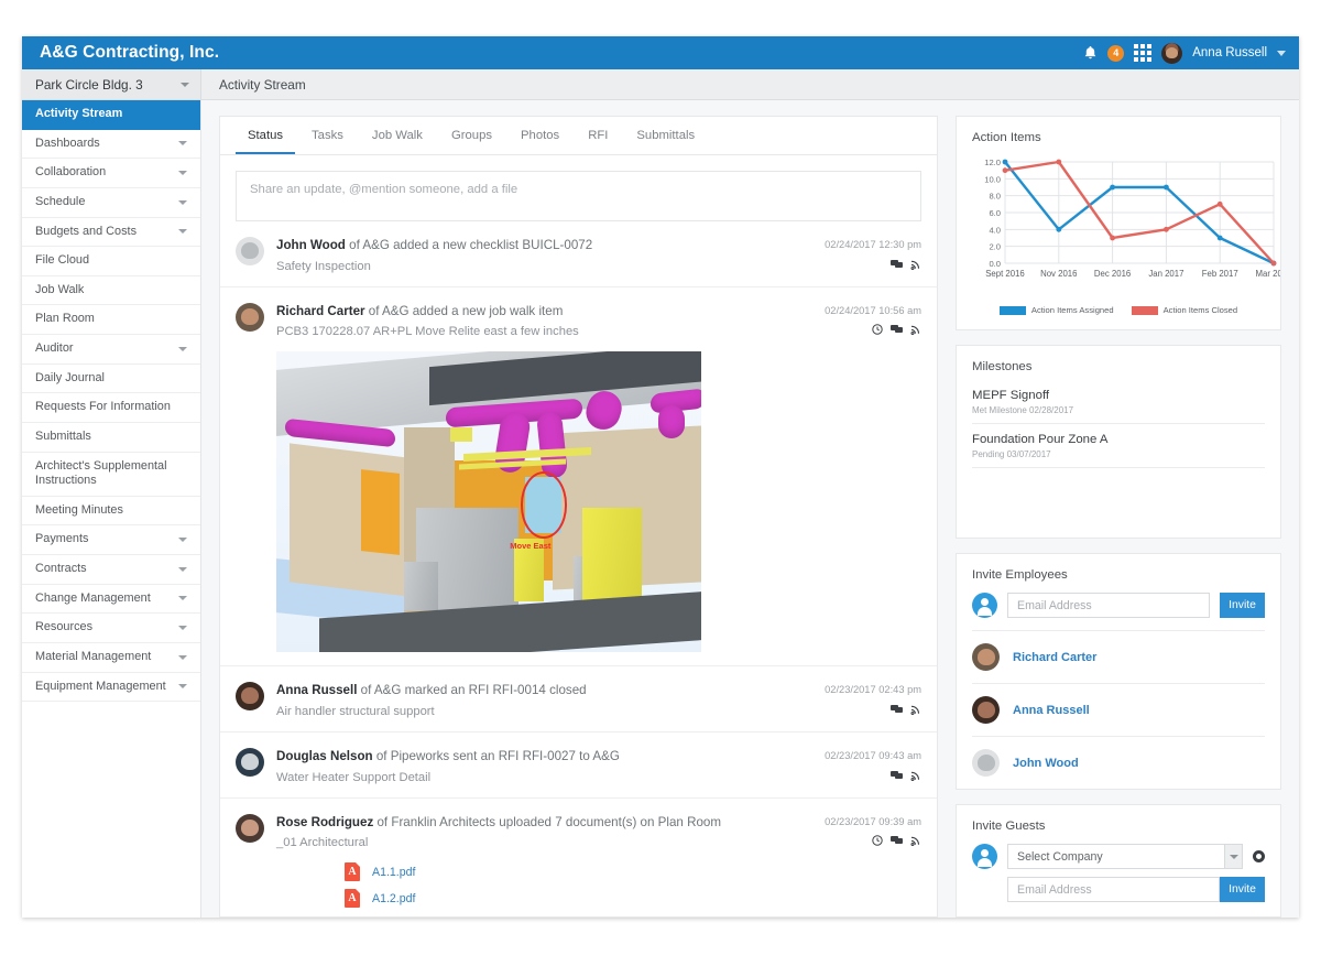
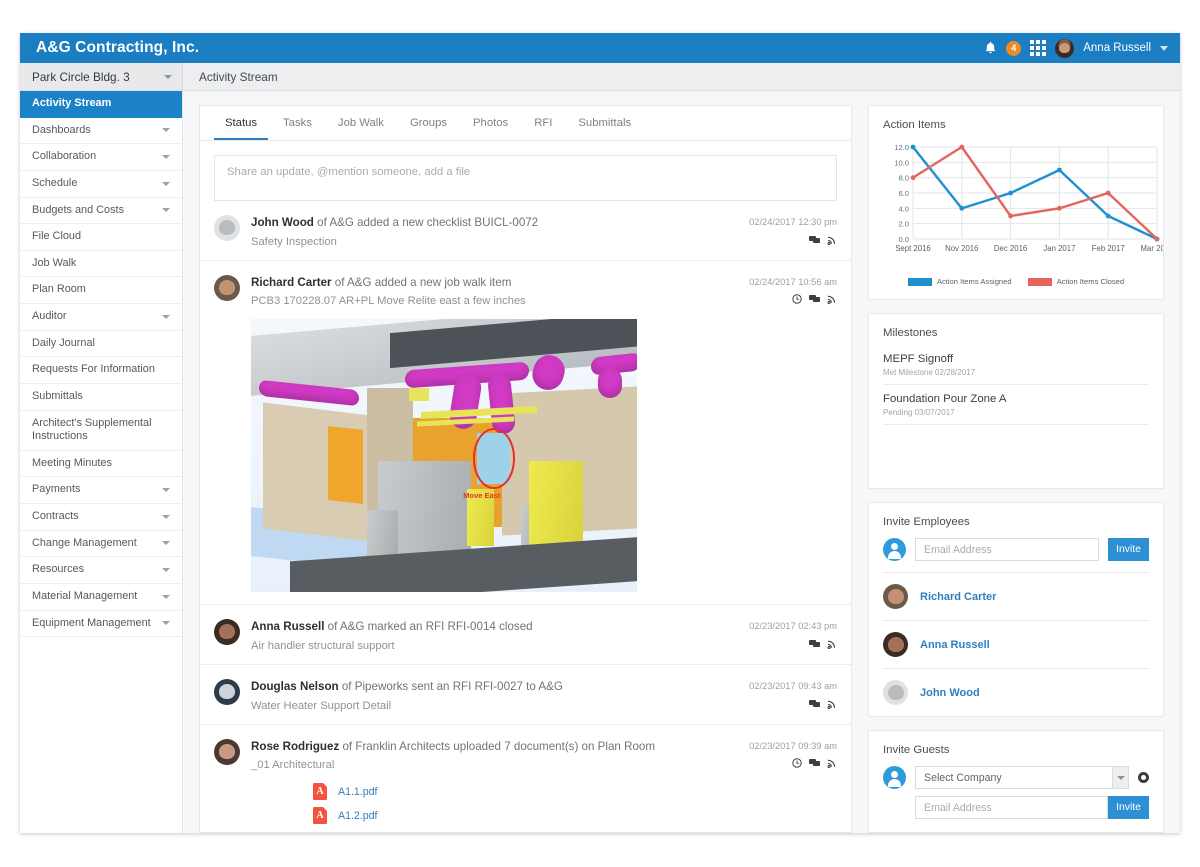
Action Items Closed/Sept 2016: 11 -> 8
Action Items Assigned/Dec 2016: 9 -> 6
Action Items Closed/Feb 2017: 7 -> 6
